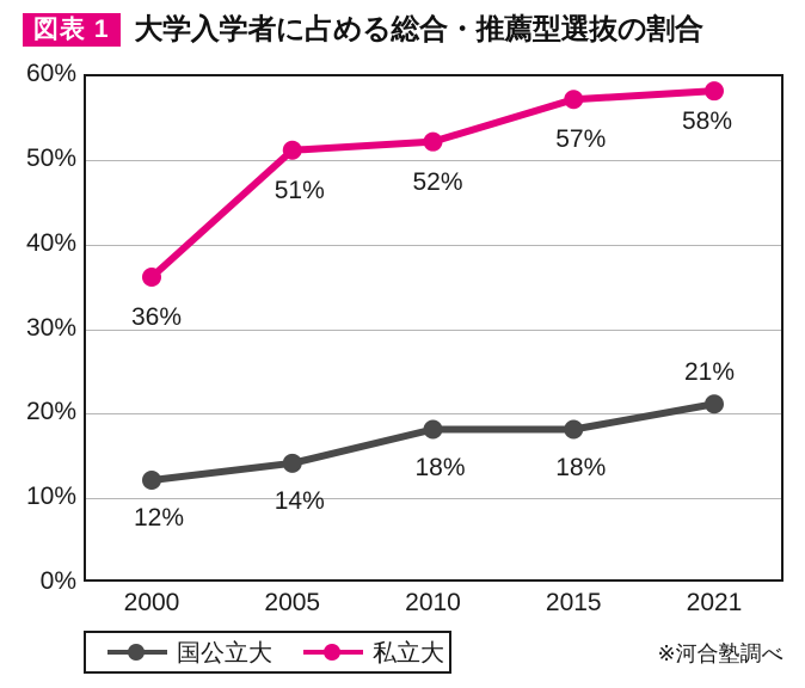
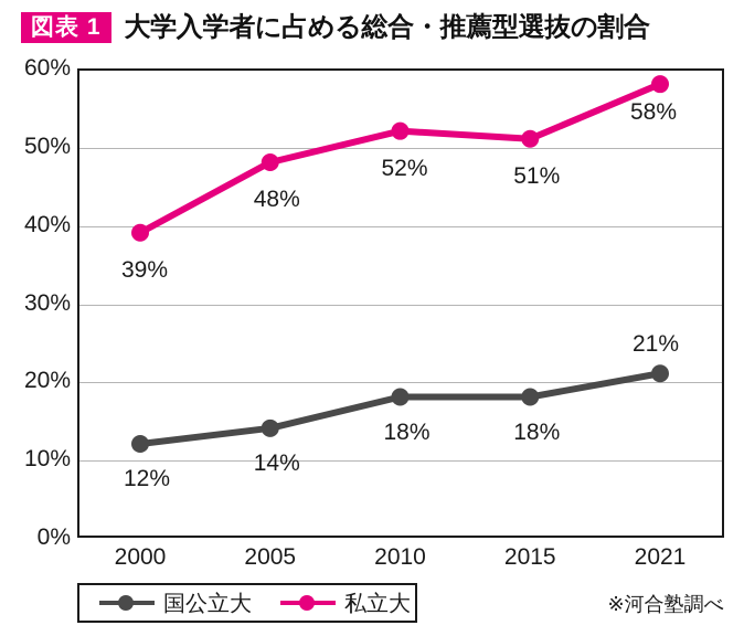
私立大/2000: 36% -> 39%
私立大/2005: 51% -> 48%
私立大/2015: 57% -> 51%
